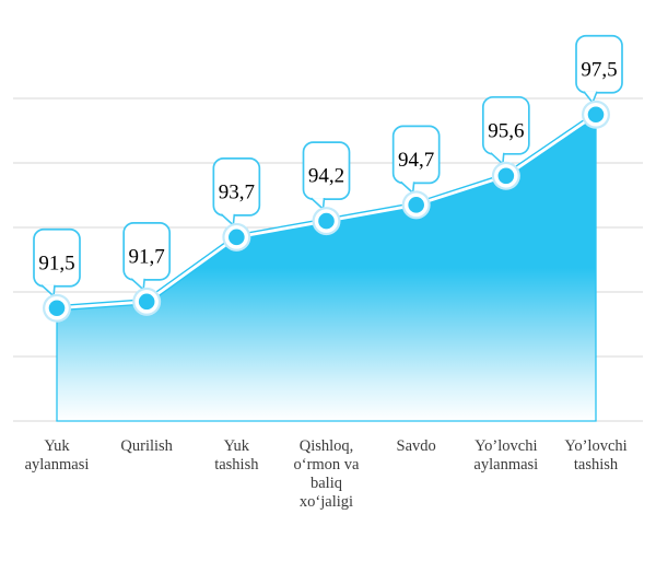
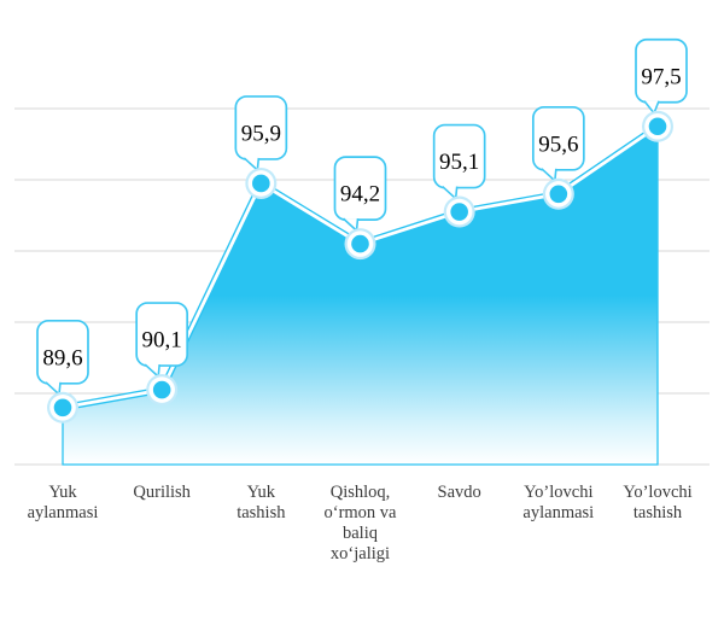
Yuk aylanmasi: 91,5 -> 89,6
Qurilish: 91,7 -> 90,1
Yuk tashish: 93,7 -> 95,9
Savdo: 94,7 -> 95,1
